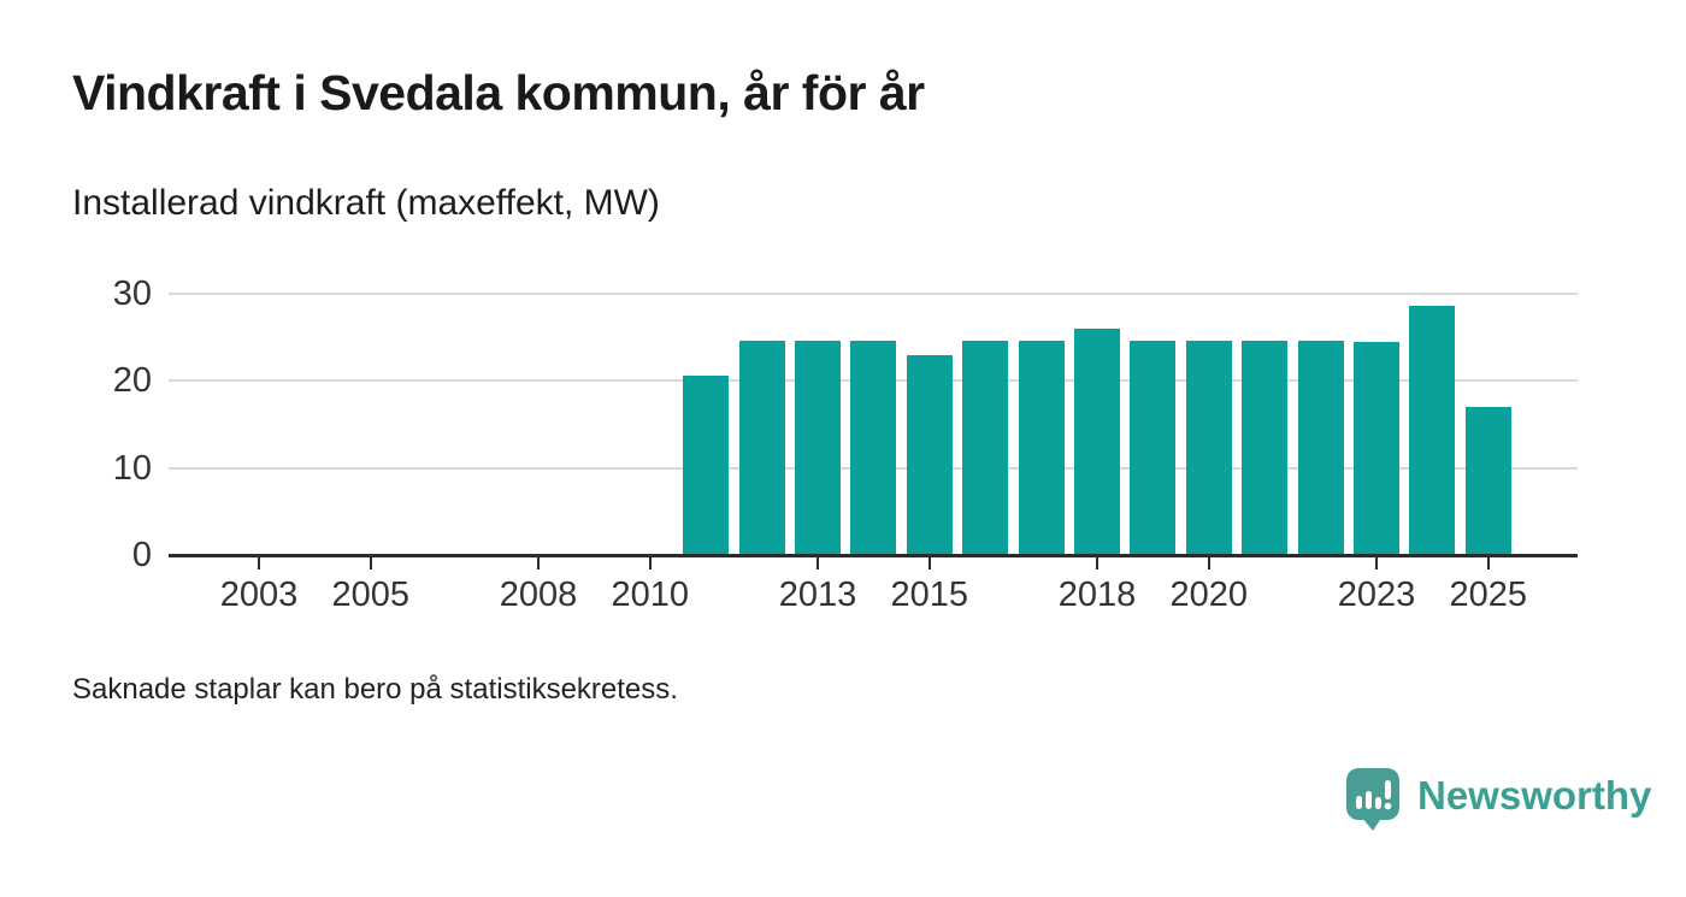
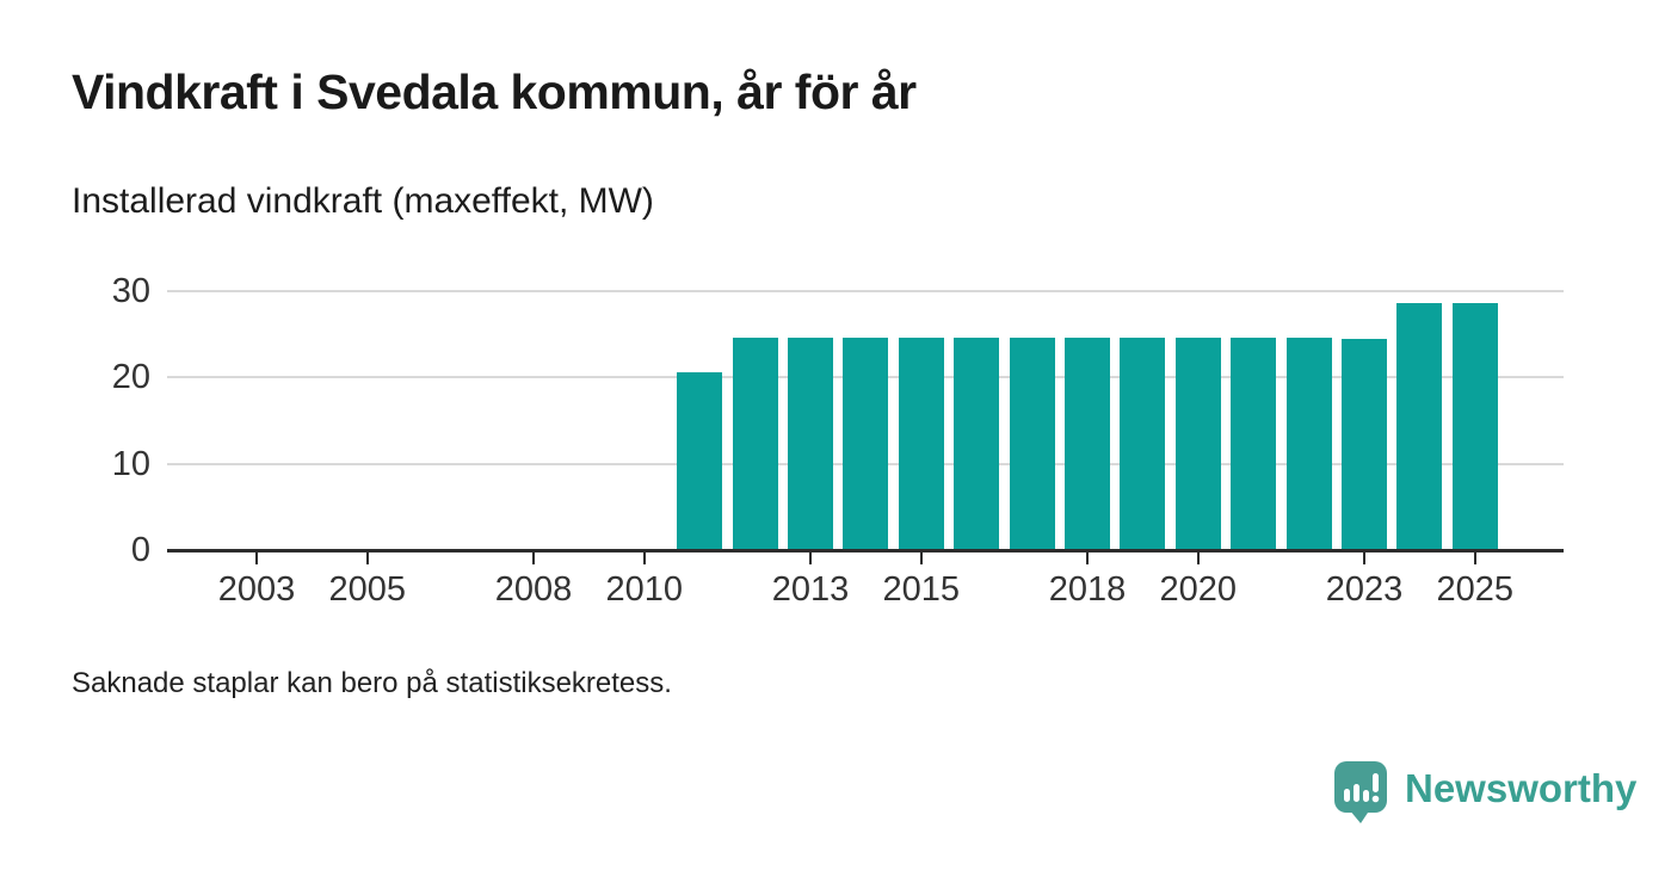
2015: 23 -> 25
2018: 26 -> 25
2025: 17 -> 29
